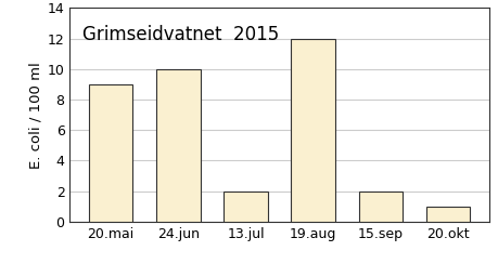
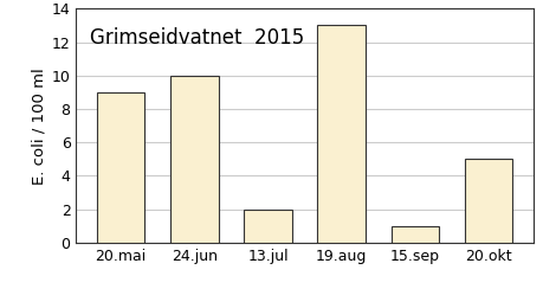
19.aug: 12 -> 13
15.sep: 2 -> 1
20.okt: 1 -> 5
